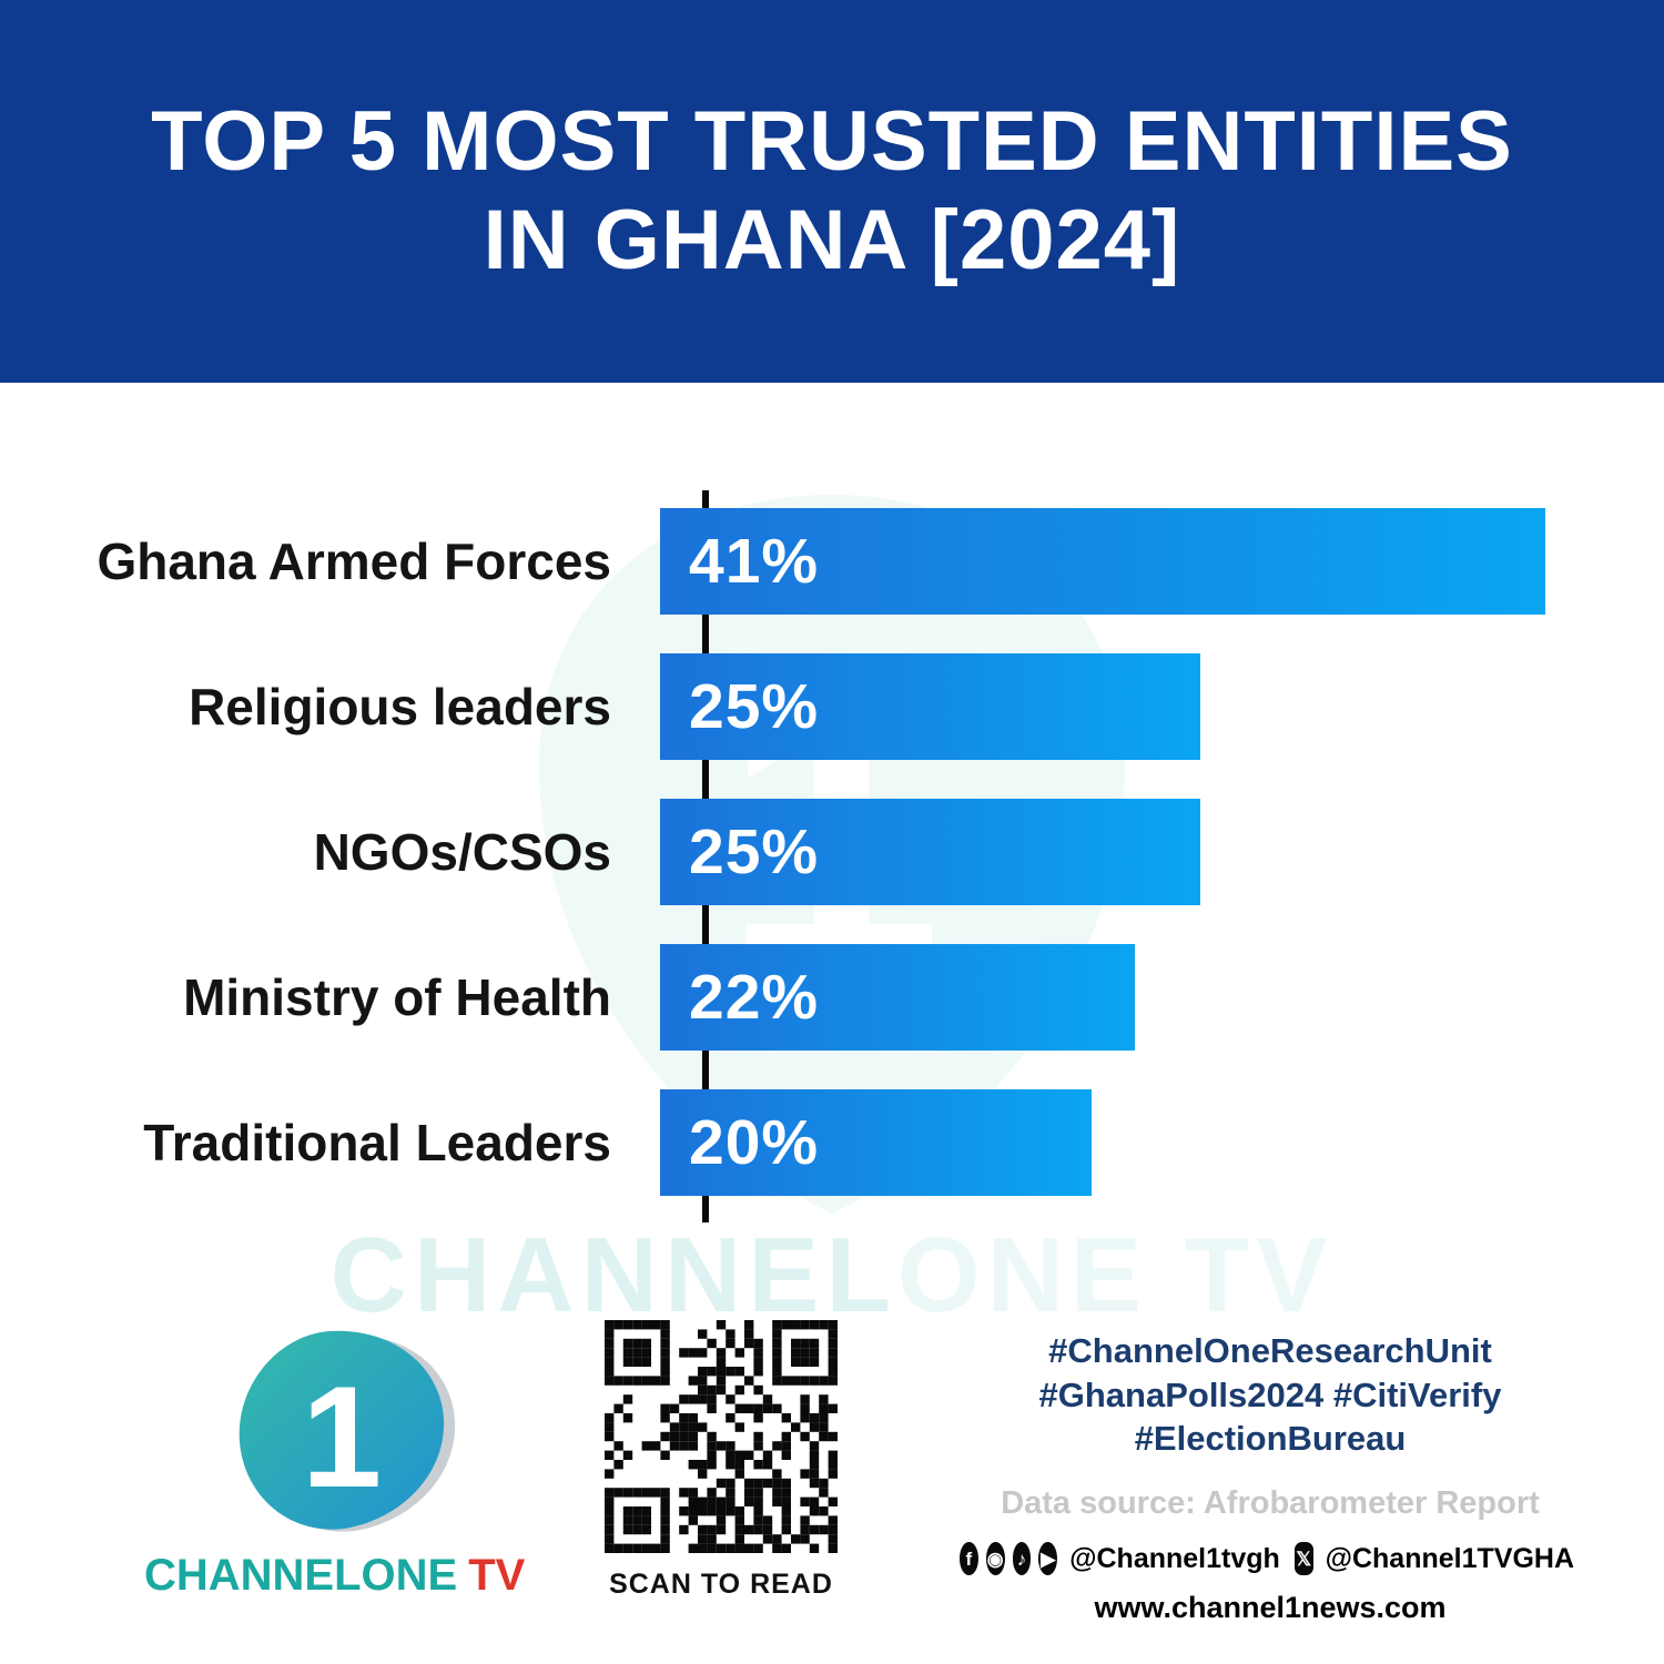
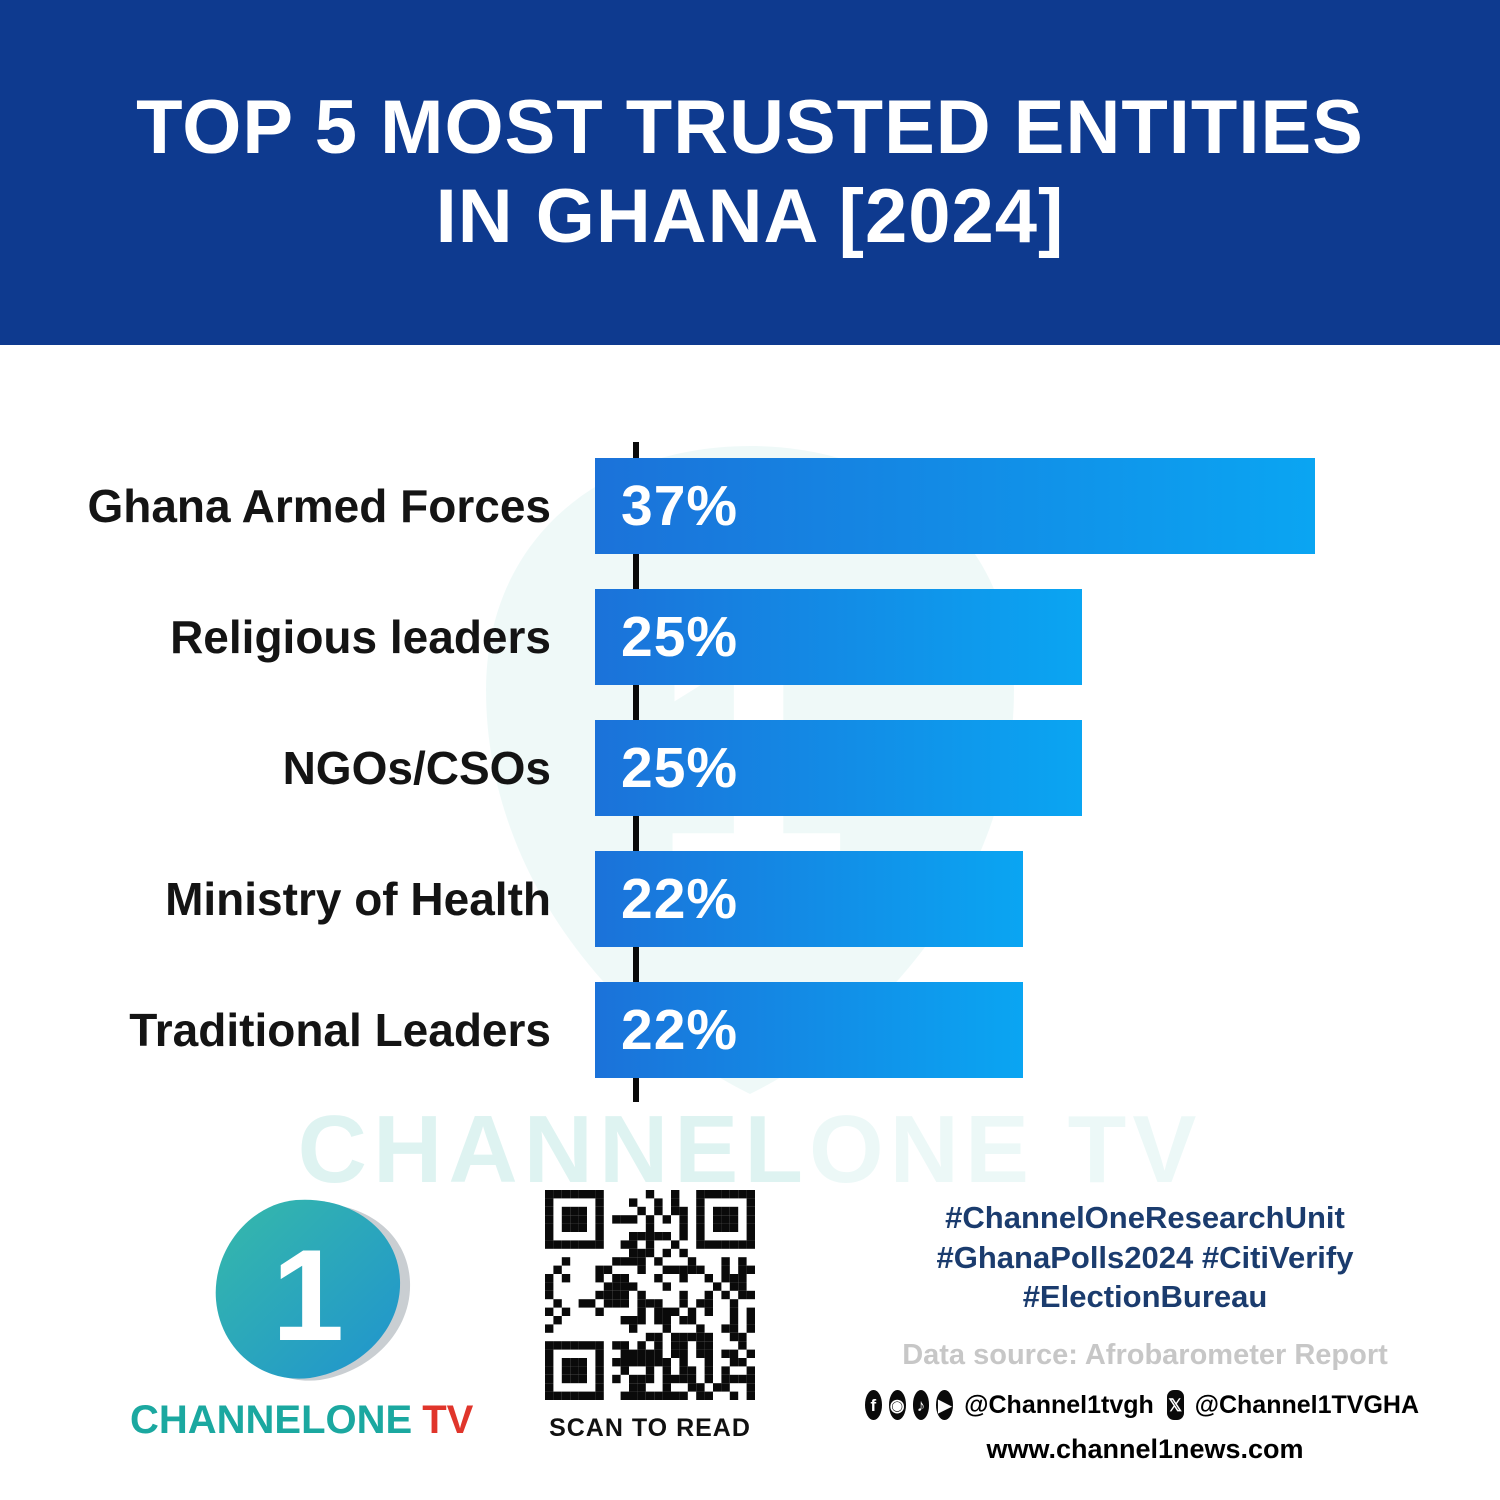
Ghana Armed Forces: 41% -> 37%
Traditional Leaders: 20% -> 22%
